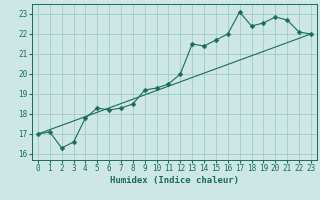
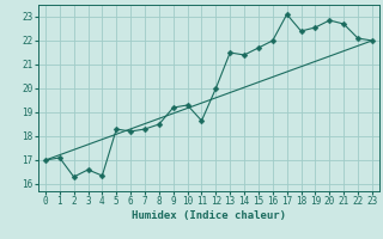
4: 17.80 -> 16.35
11: 19.50 -> 18.65
